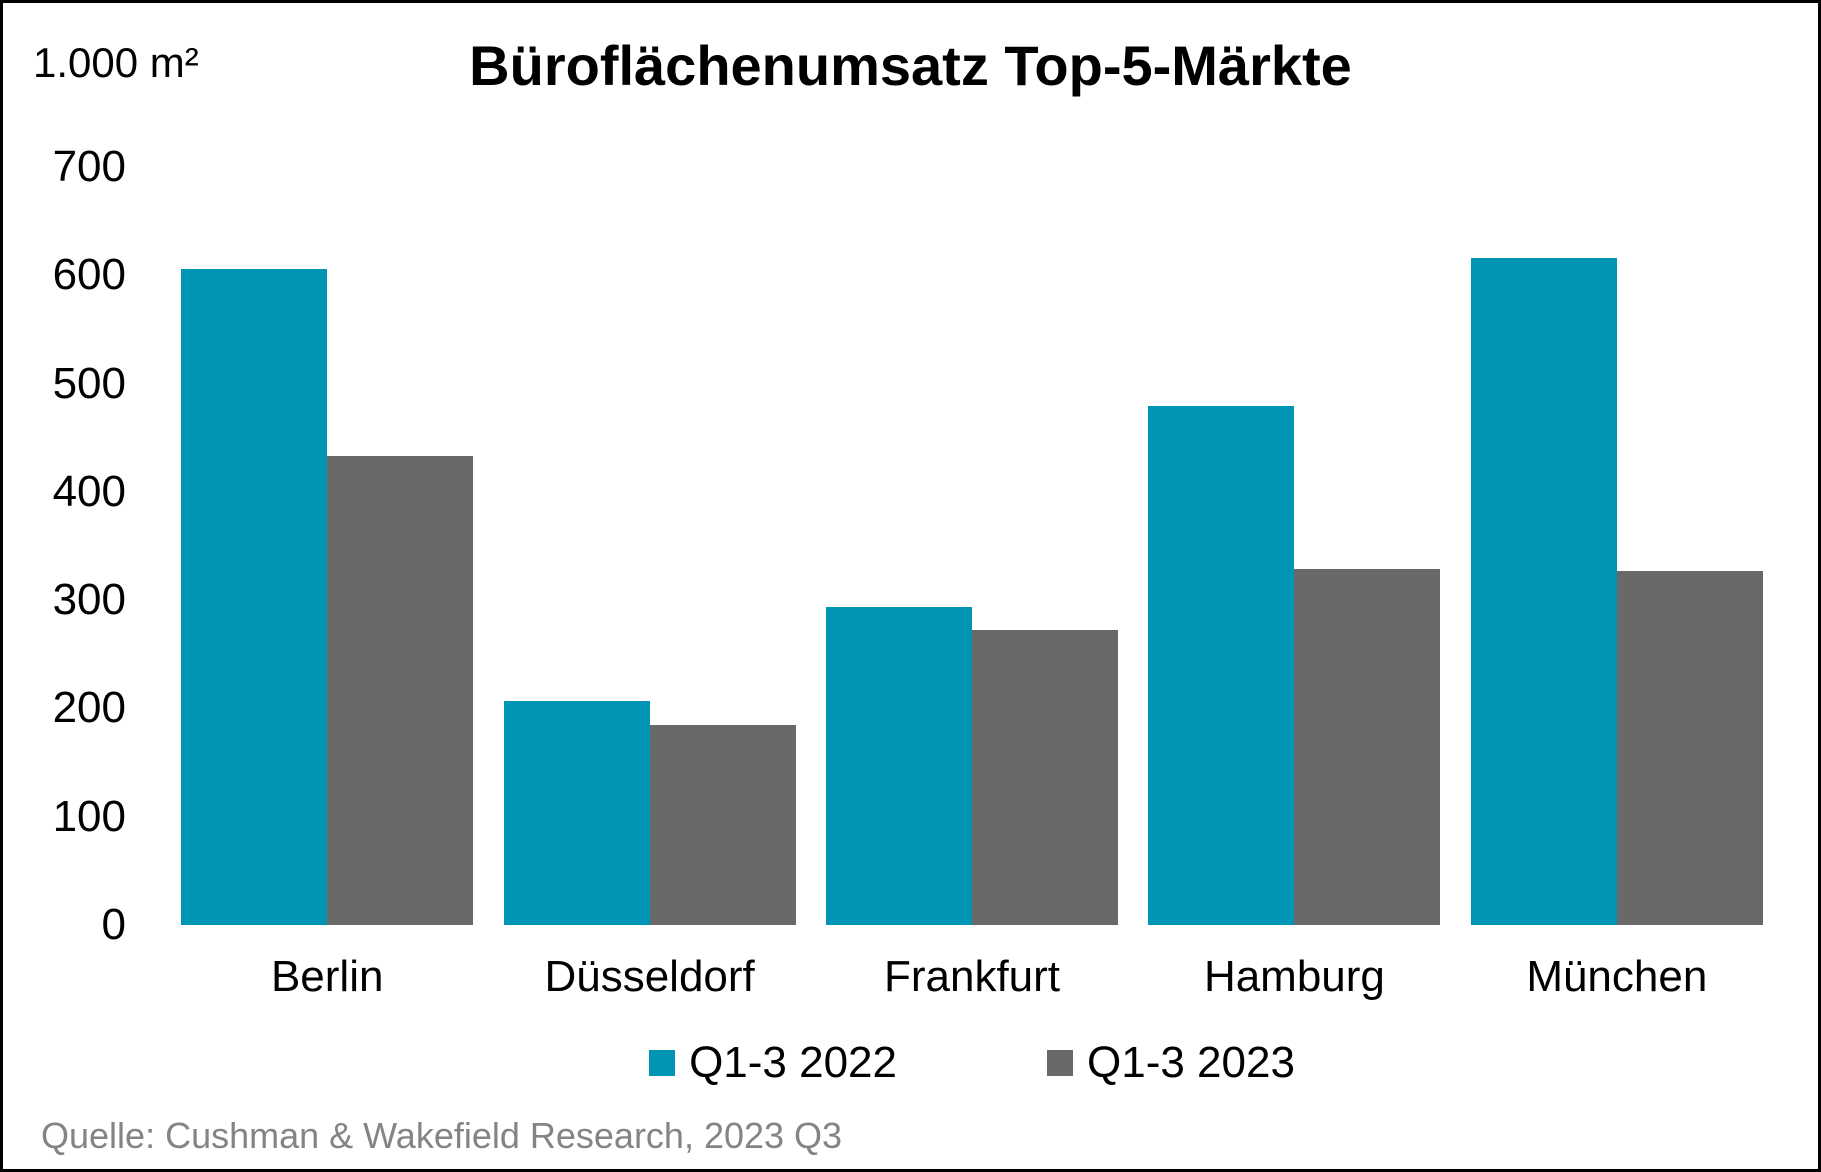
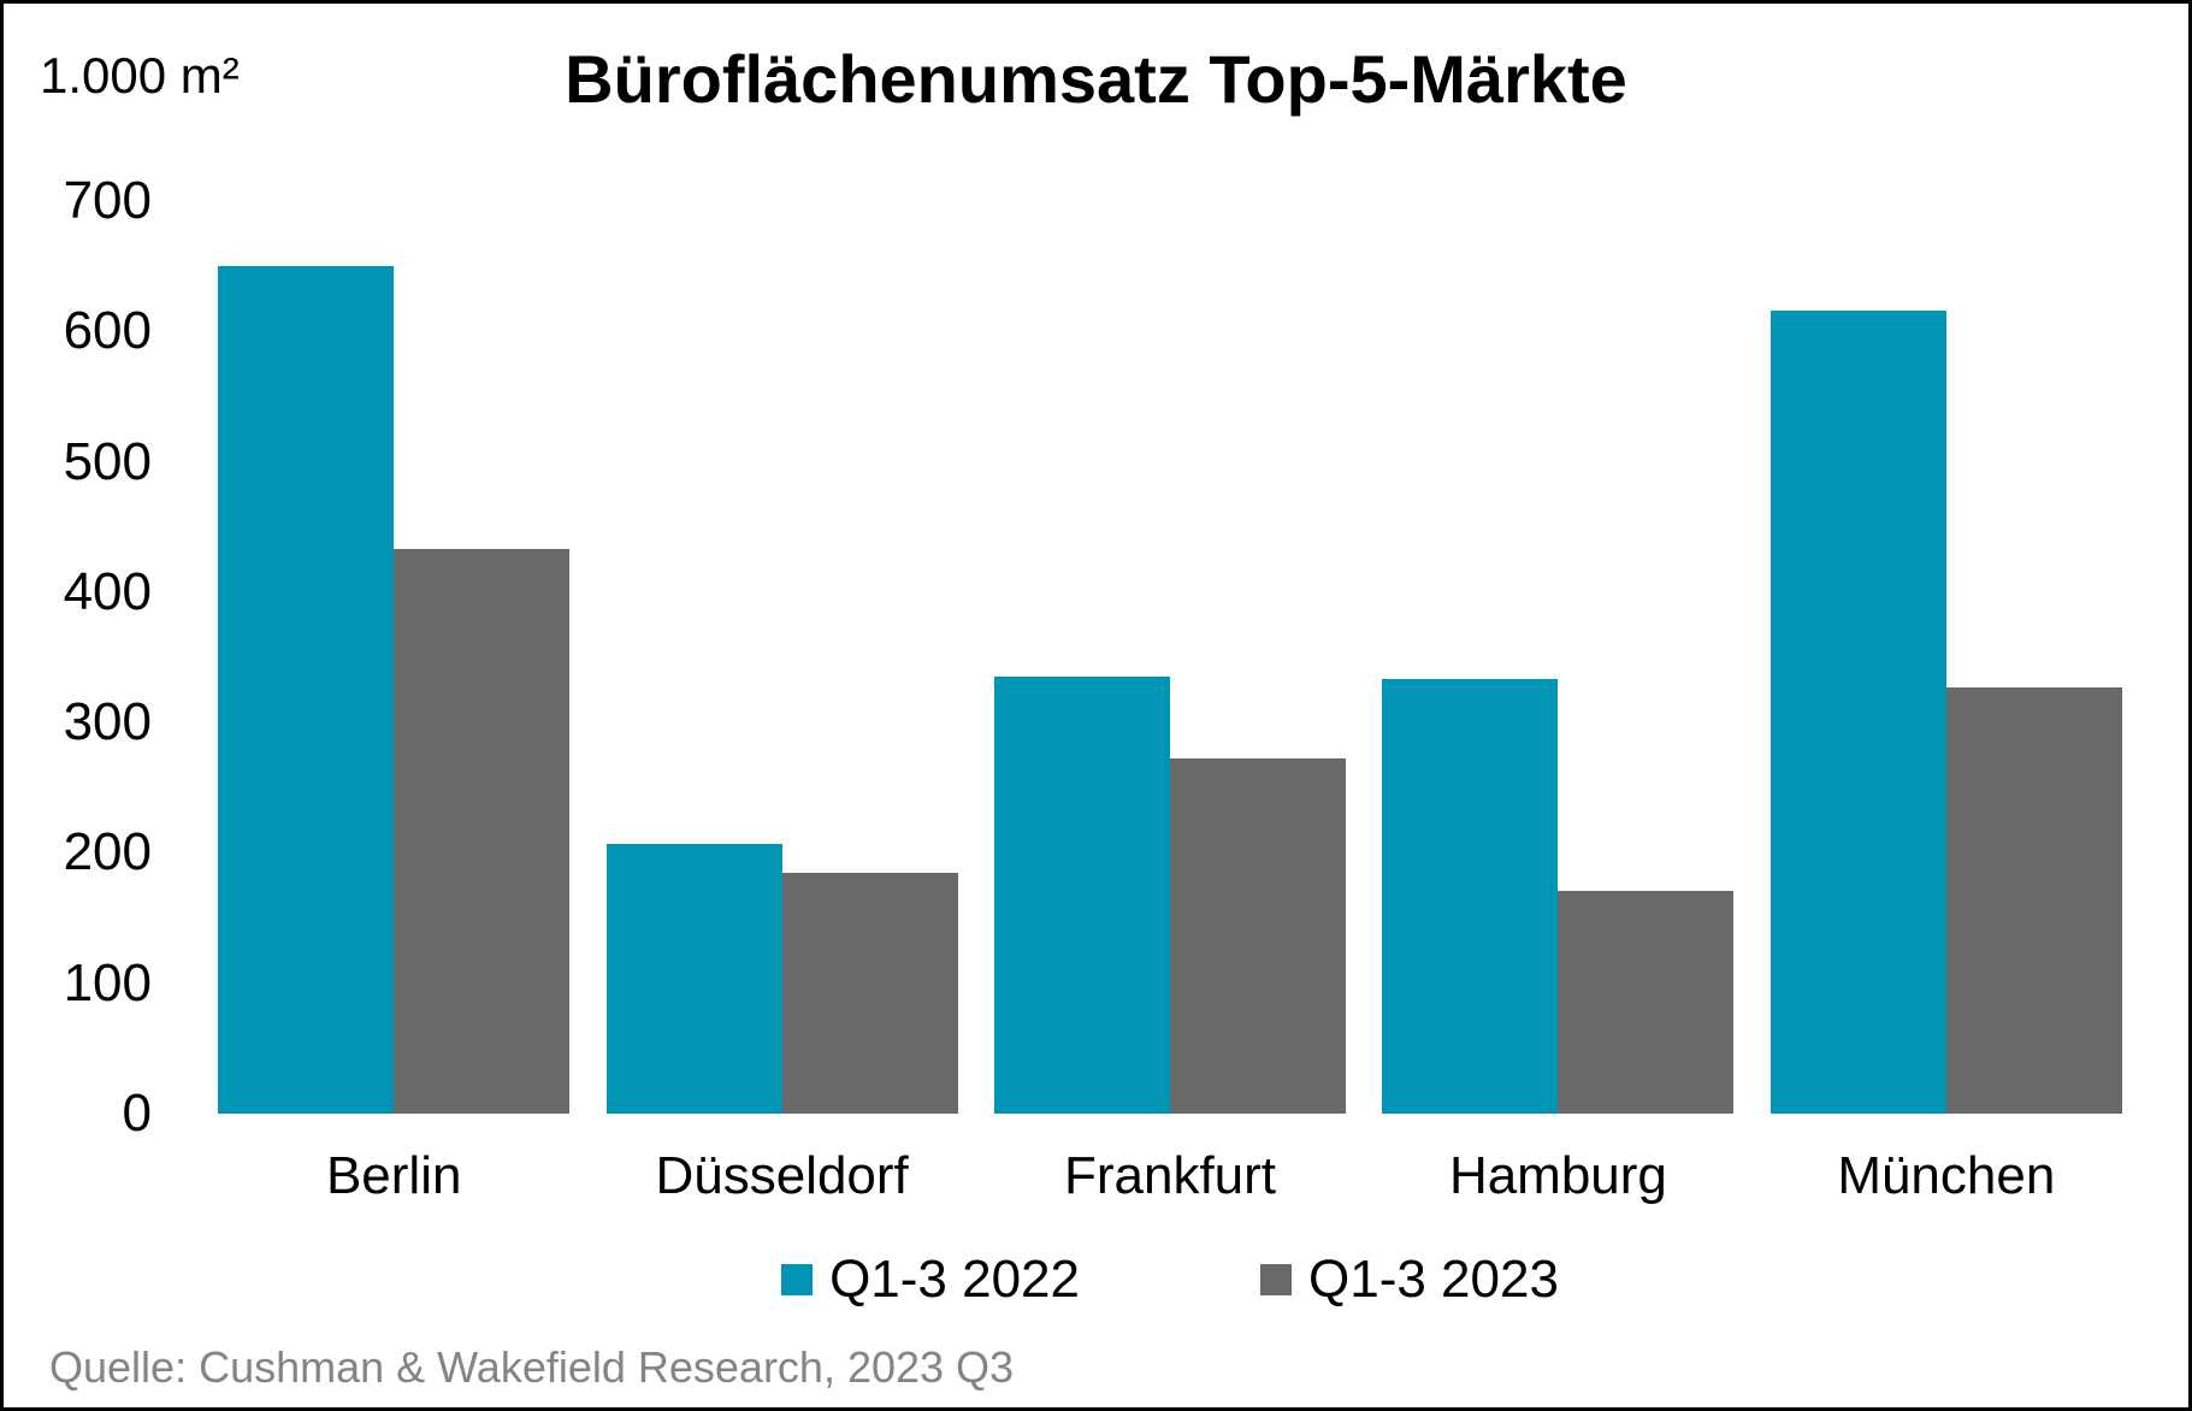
Q1-3 2022/Berlin: 606 -> 650
Q1-3 2022/Frankfurt: 294 -> 335
Q1-3 2022/Hamburg: 479 -> 333
Q1-3 2023/Hamburg: 329 -> 171
